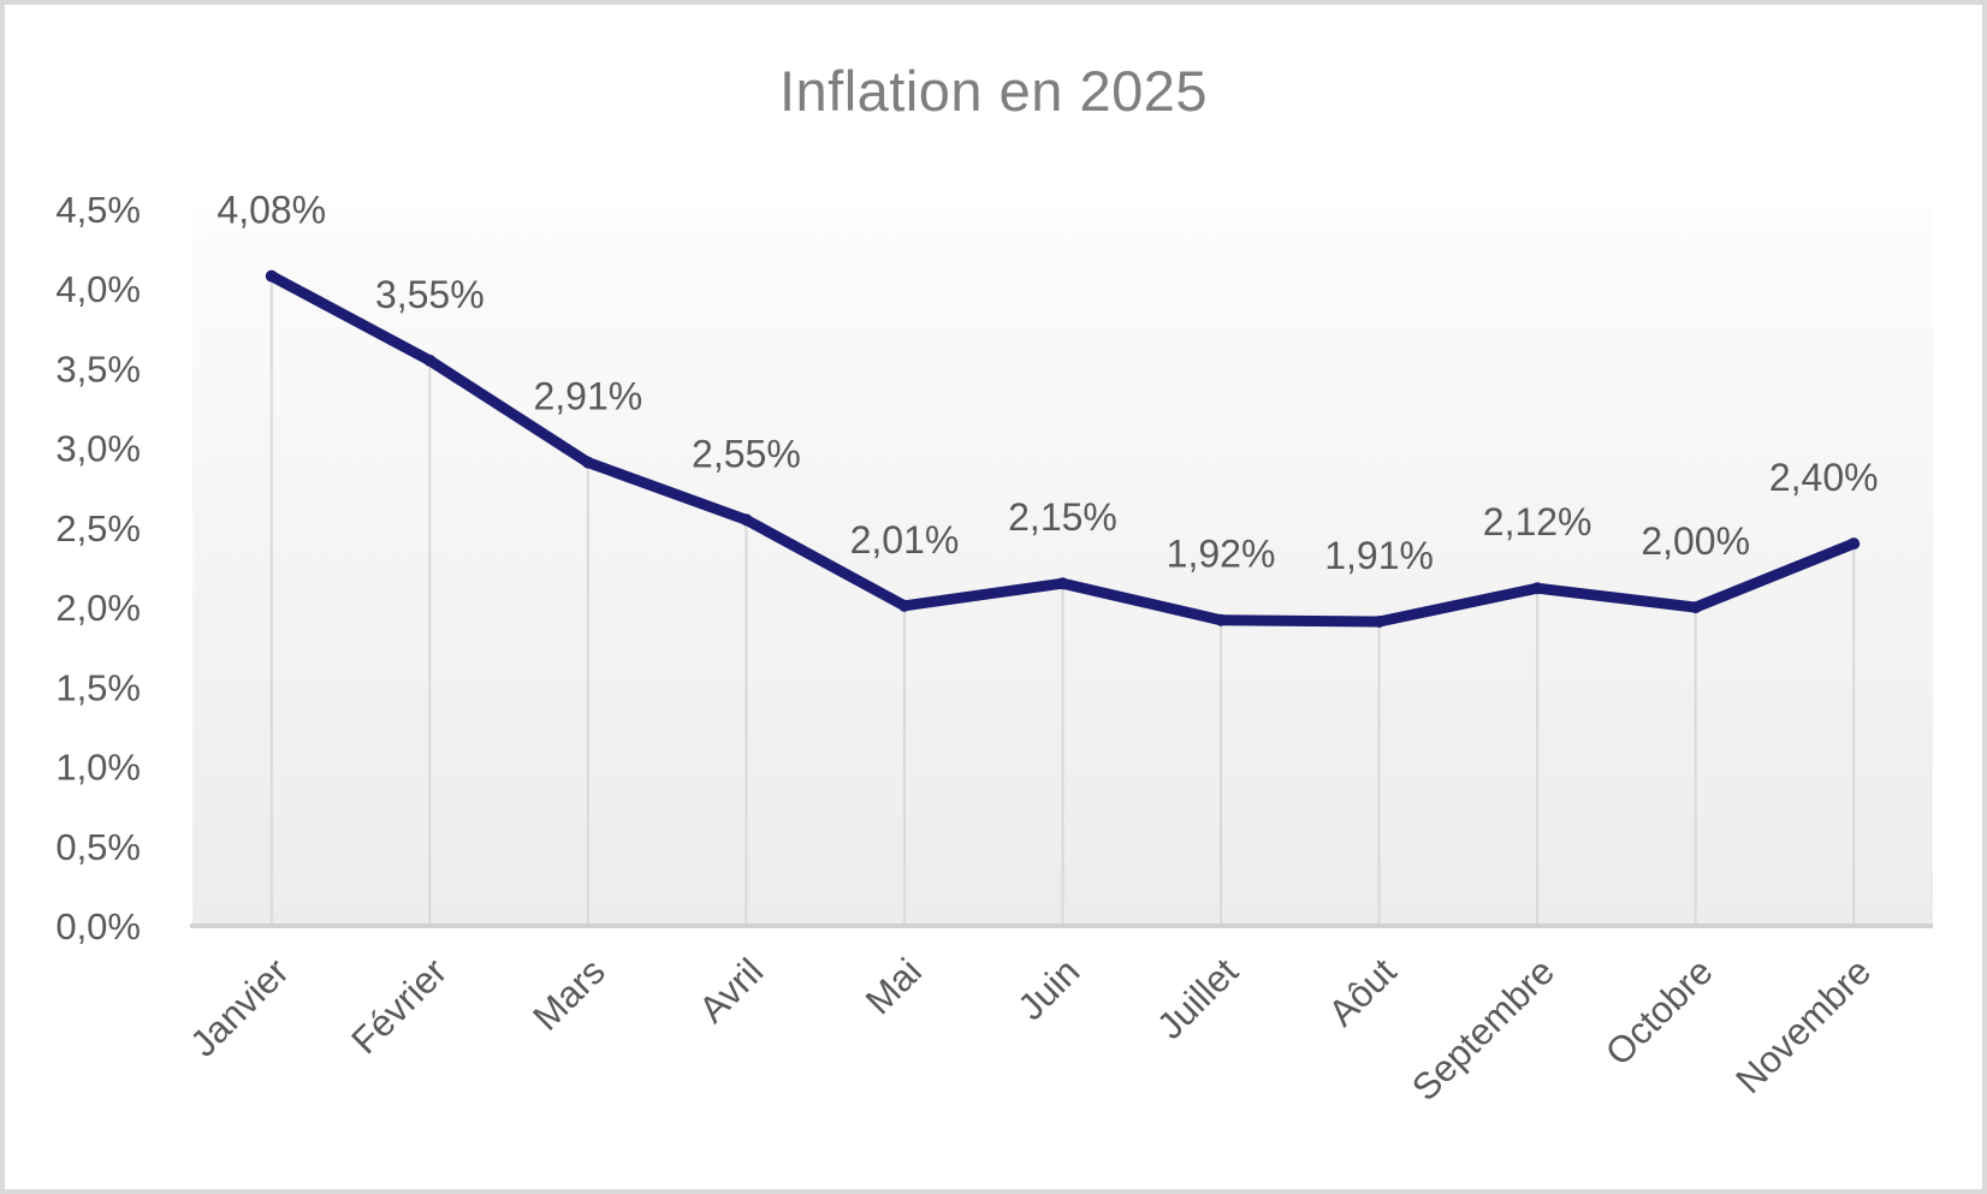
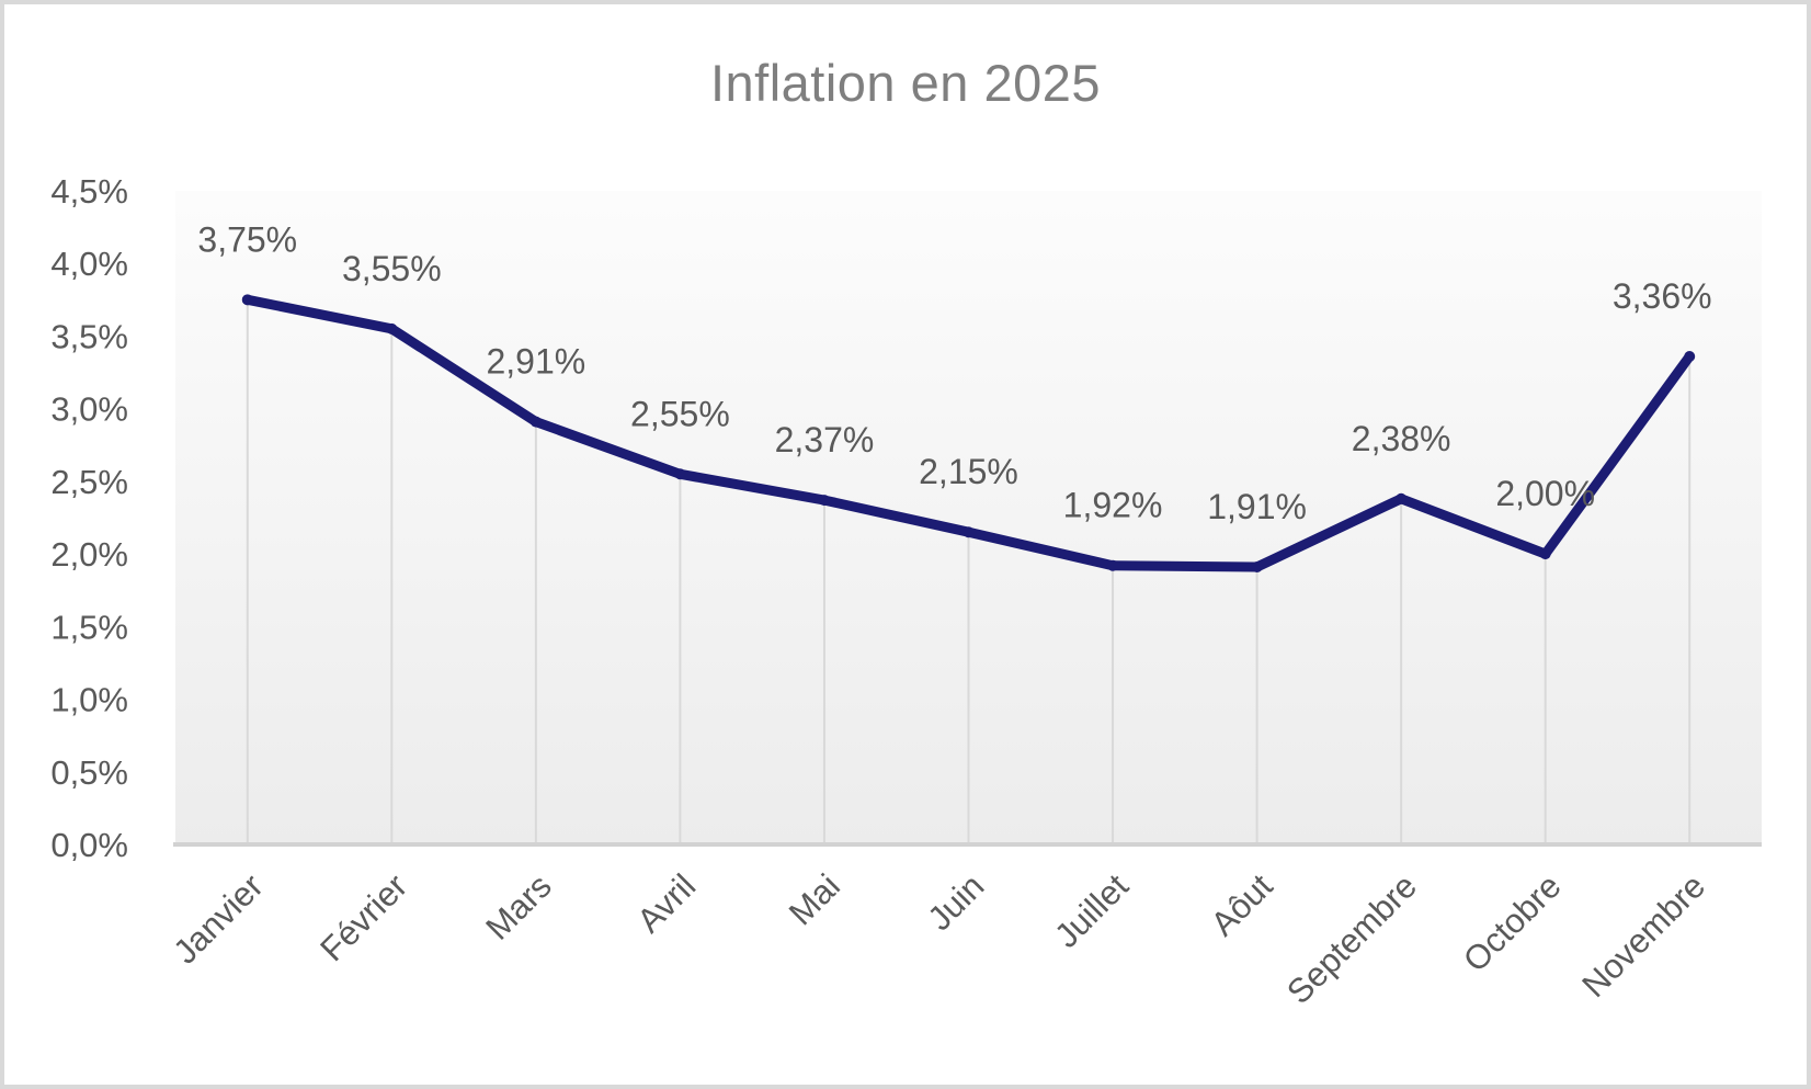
Janvier: 4,08% -> 3,75%
Mai: 2,01% -> 2,37%
Septembre: 2,12% -> 2,38%
Novembre: 2,40% -> 3,36%
